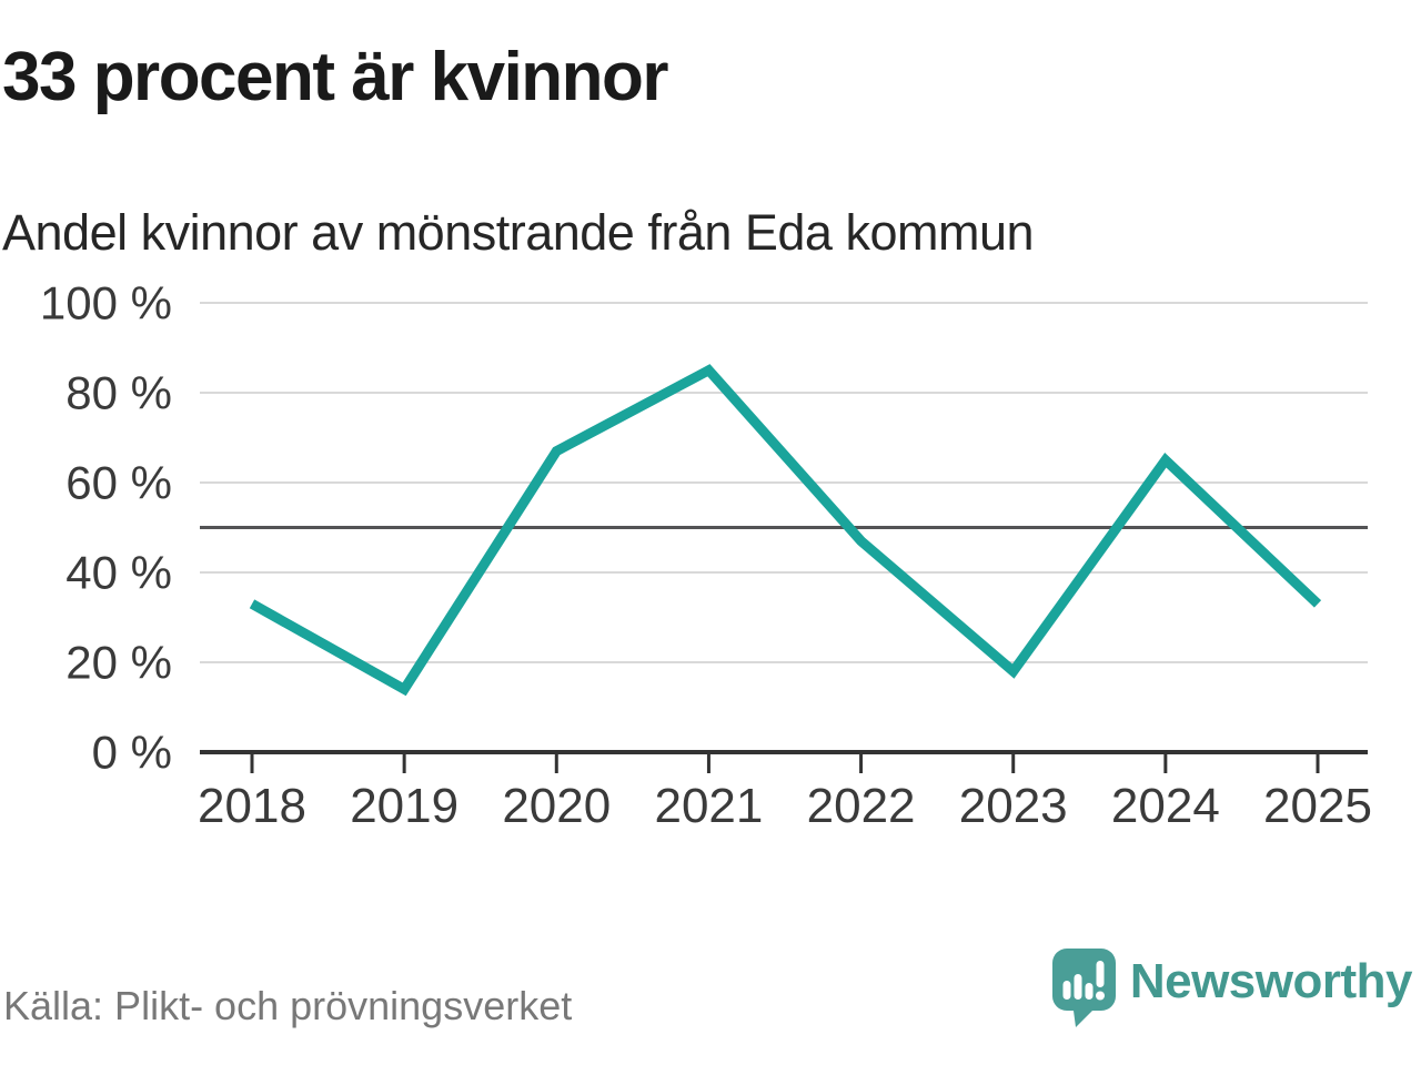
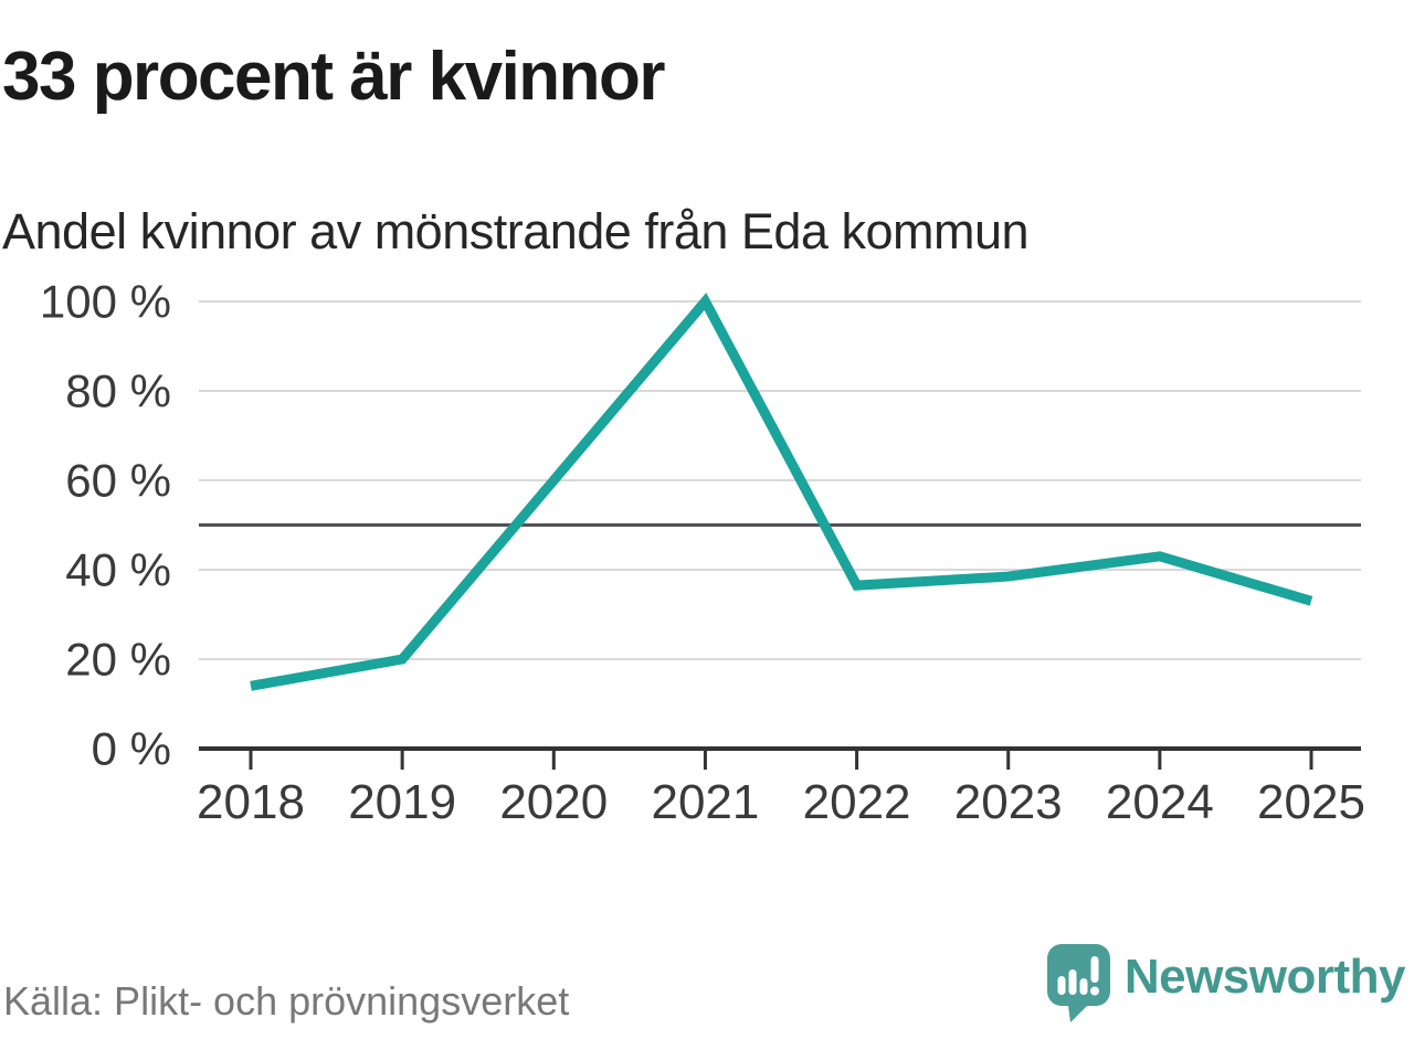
2018: 33% -> 14%
2019: 14% -> 20%
2020: 67% -> 60%
2021: 85% -> 100%
2022: 47% -> 36%
2023: 18% -> 38%
2024: 65% -> 43%
